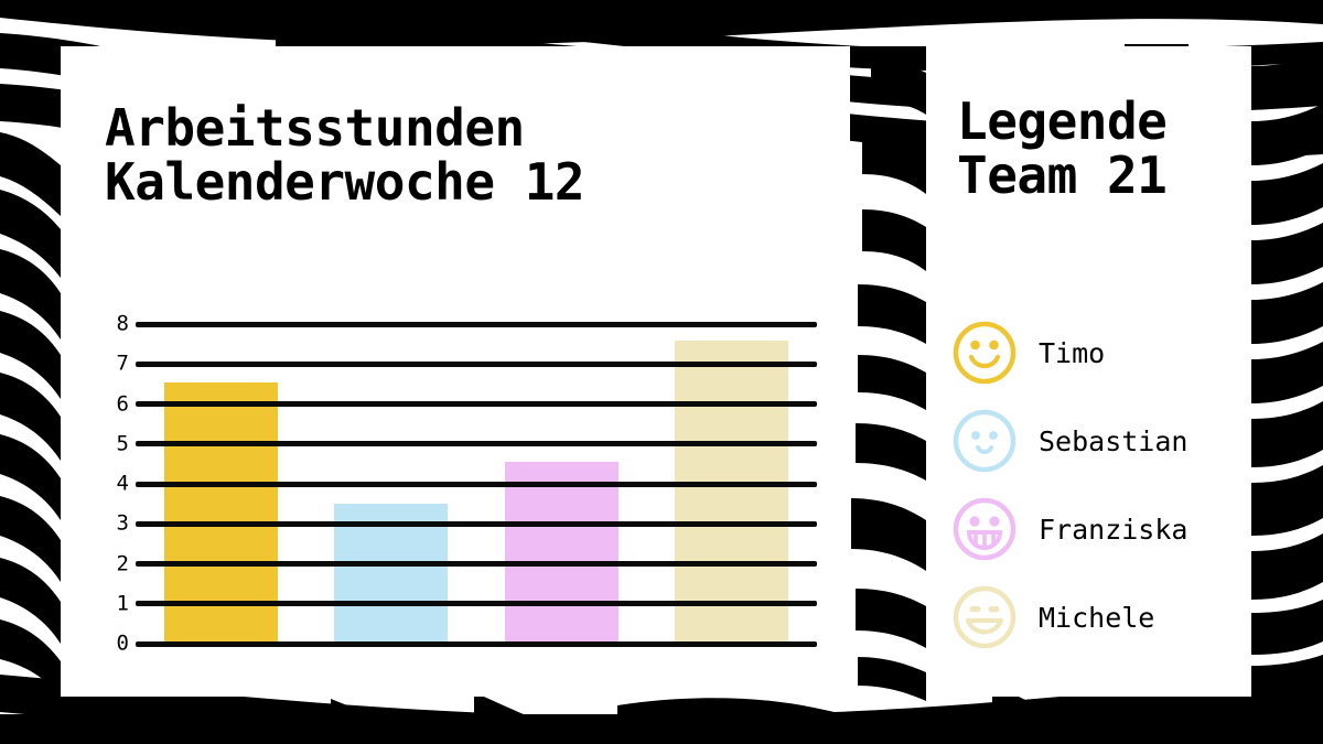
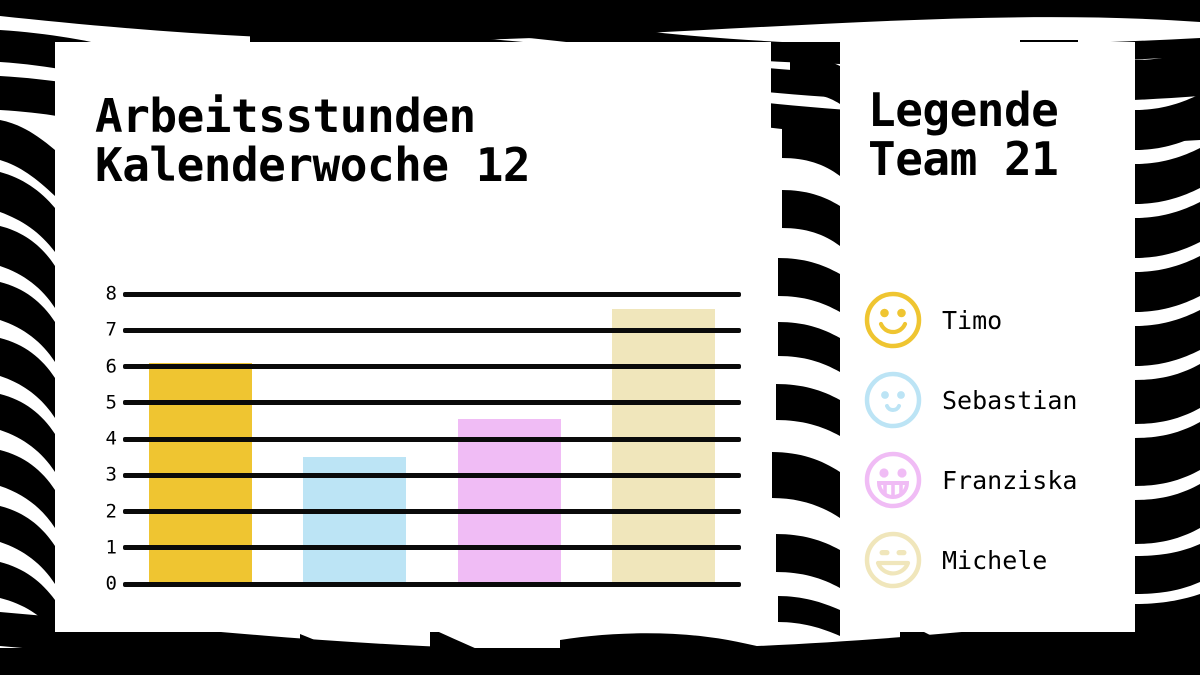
Timo: 6.5 -> 6.1
